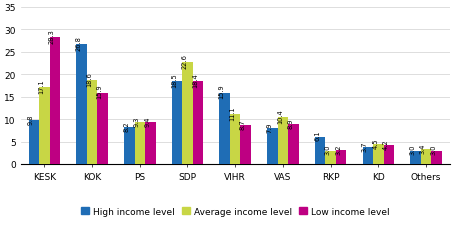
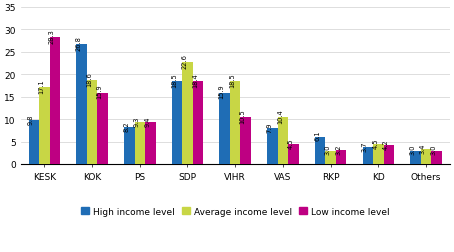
Average income level/VIHR: 11.1 -> 18.5
Low income level/VIHR: 8.7 -> 10.5
Low income level/VAS: 8.9 -> 4.5
